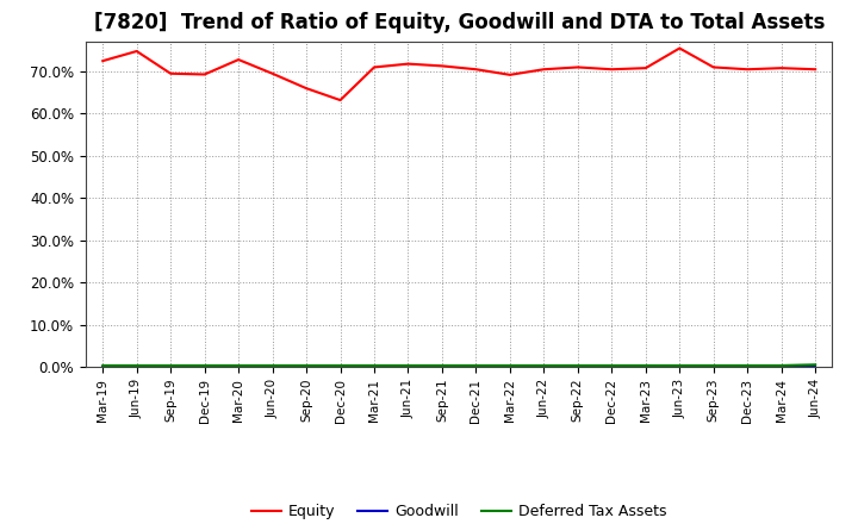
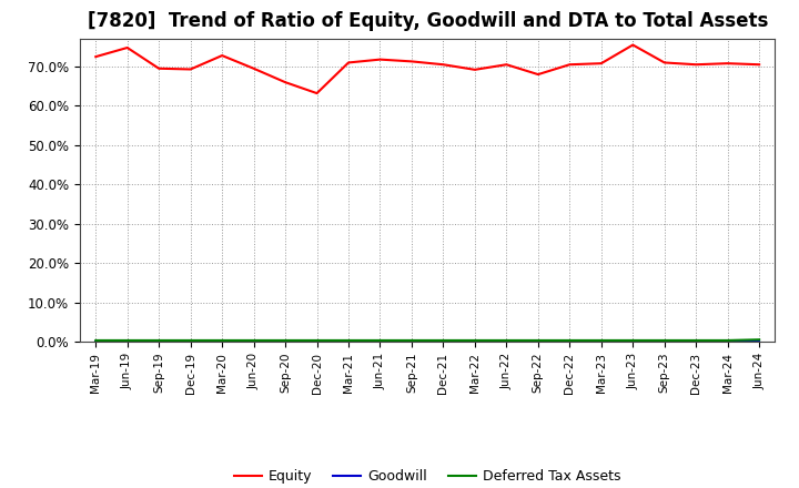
Equity/Sep-22: 71.0% -> 68.0%
